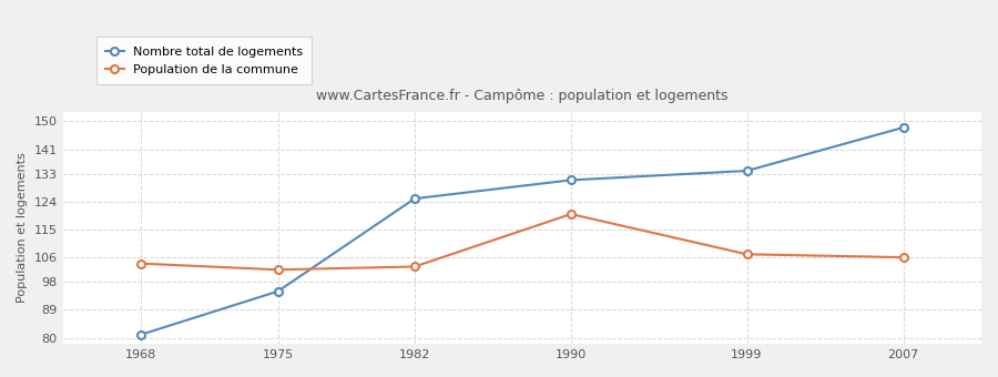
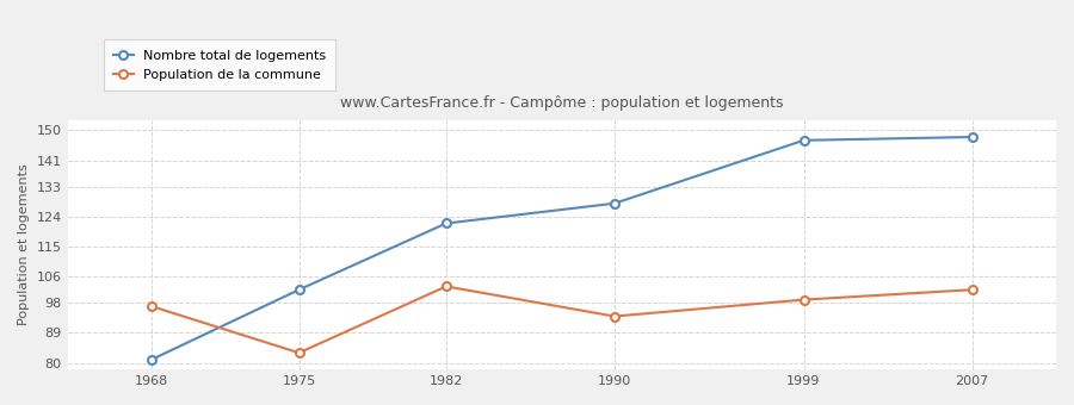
Population de la commune/1968: 104 -> 97
Nombre total de logements/1975: 95 -> 102
Population de la commune/1975: 102 -> 83
Nombre total de logements/1982: 125 -> 122
Nombre total de logements/1990: 131 -> 128
Population de la commune/1990: 120 -> 94
Nombre total de logements/1999: 134 -> 147
Population de la commune/1999: 107 -> 99
Population de la commune/2007: 106 -> 102
